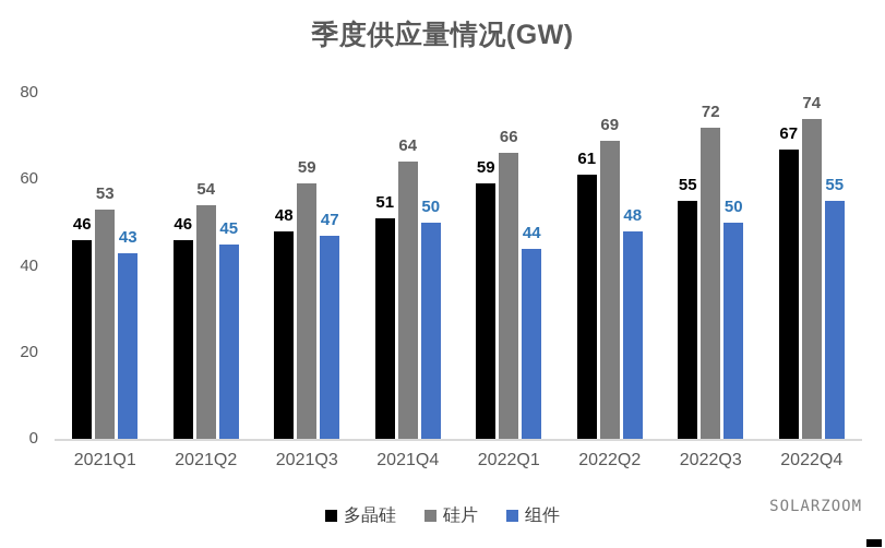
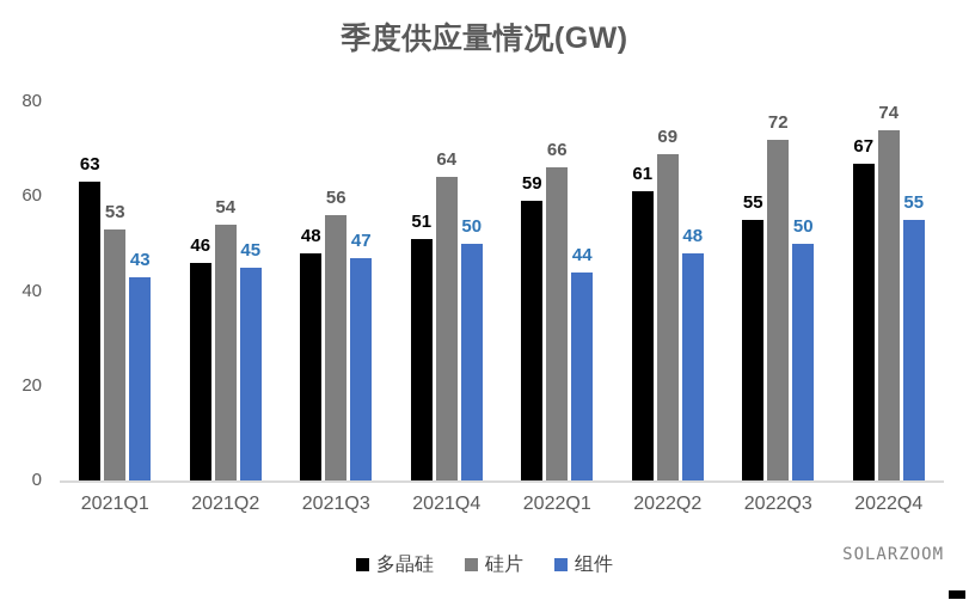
多晶硅/2021Q1: 46 -> 63
硅片/2021Q3: 59 -> 56
